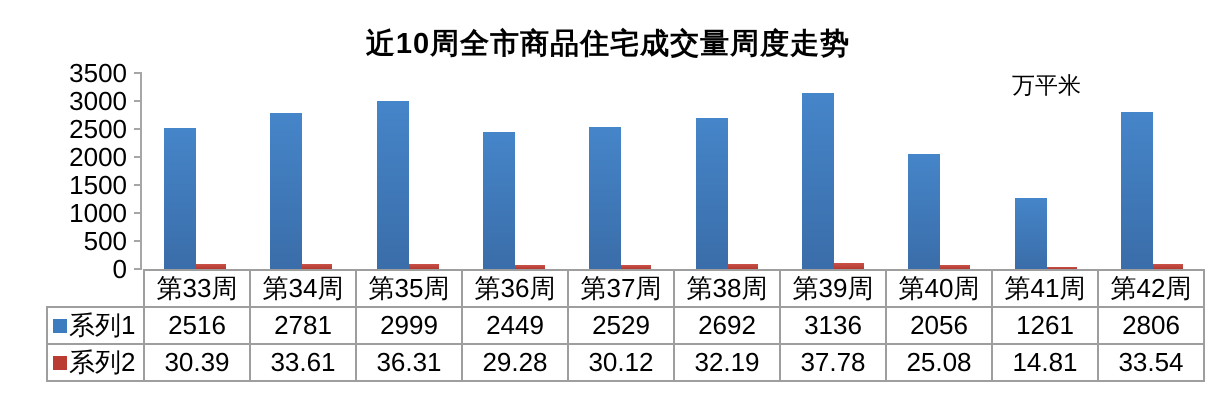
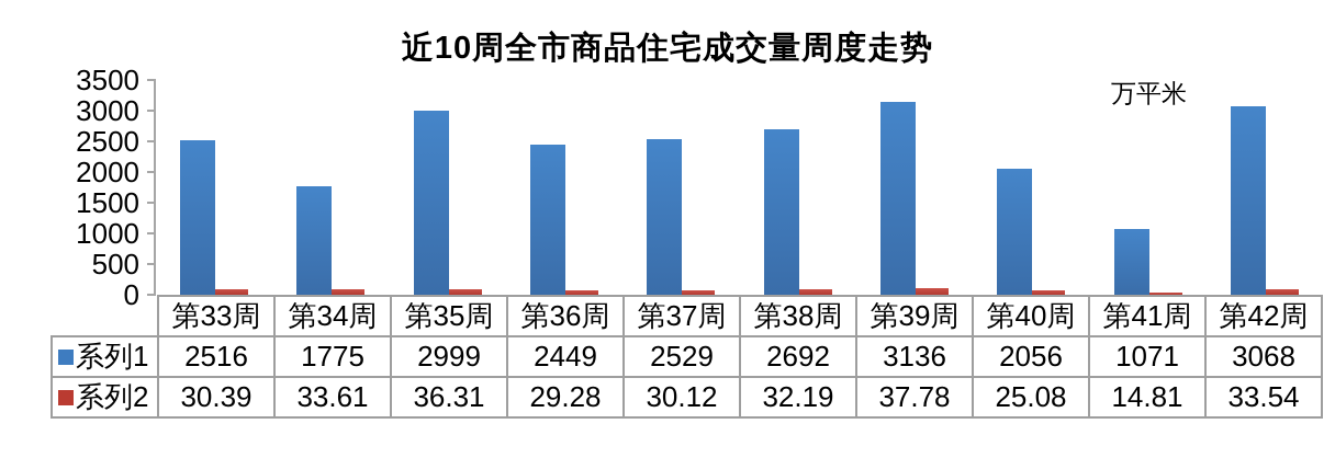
系列1/第34周: 2781 -> 1775
系列1/第41周: 1261 -> 1071
系列1/第42周: 2806 -> 3068
